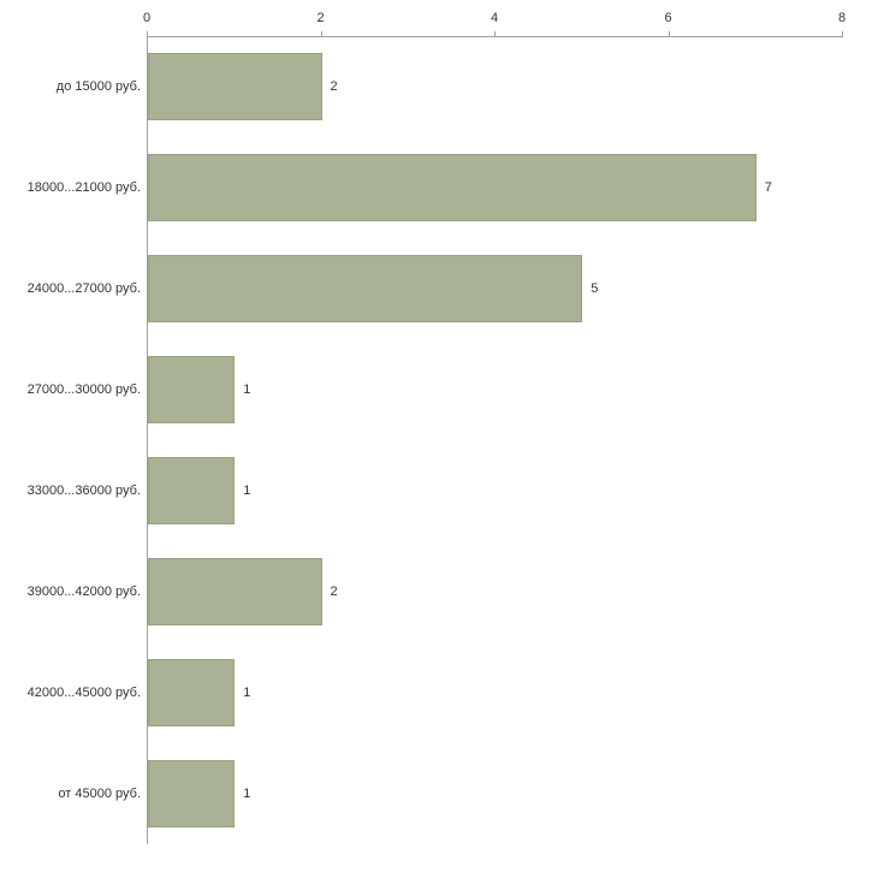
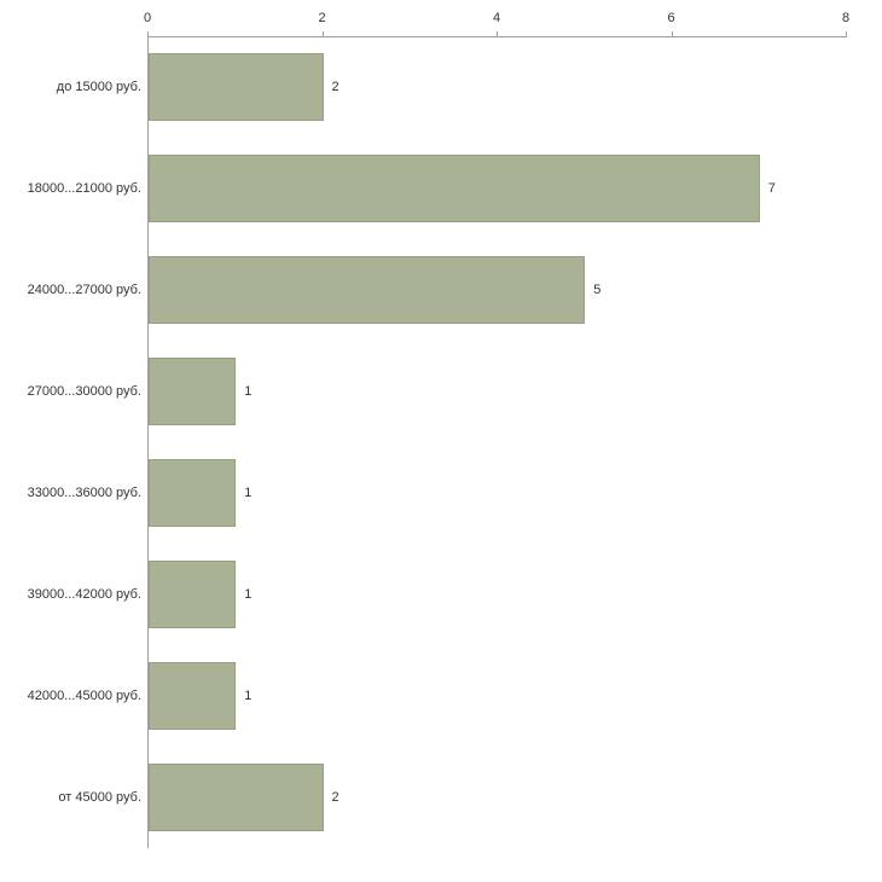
39000...42000 руб.: 2 -> 1
от 45000 руб.: 1 -> 2
